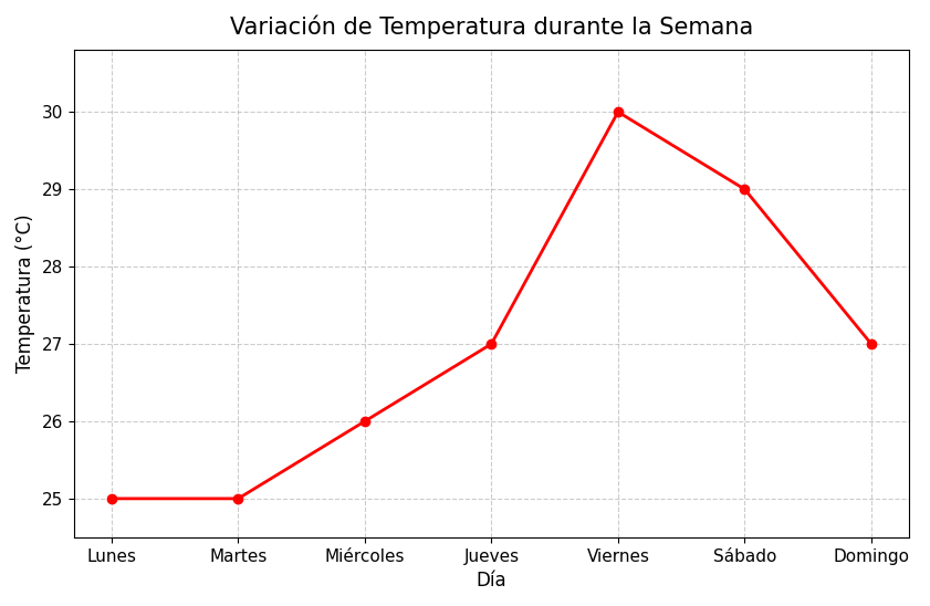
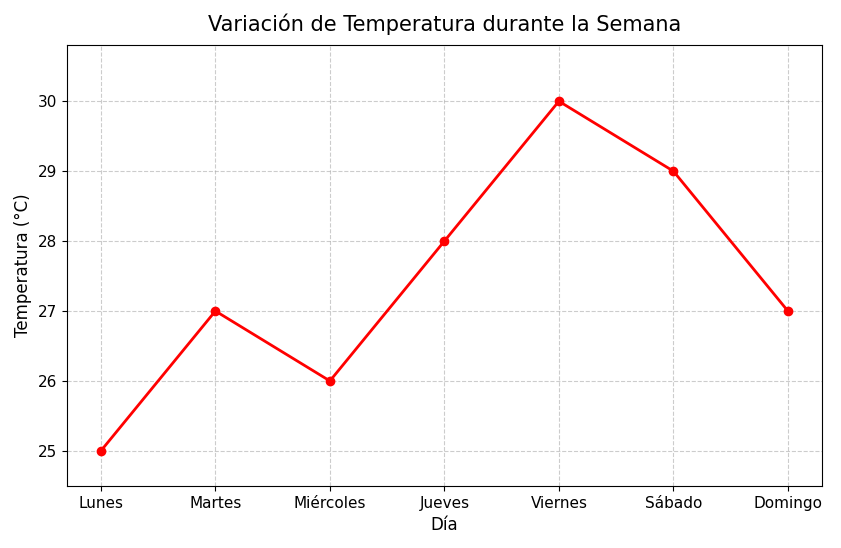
Martes: 25 -> 27
Jueves: 27 -> 28
